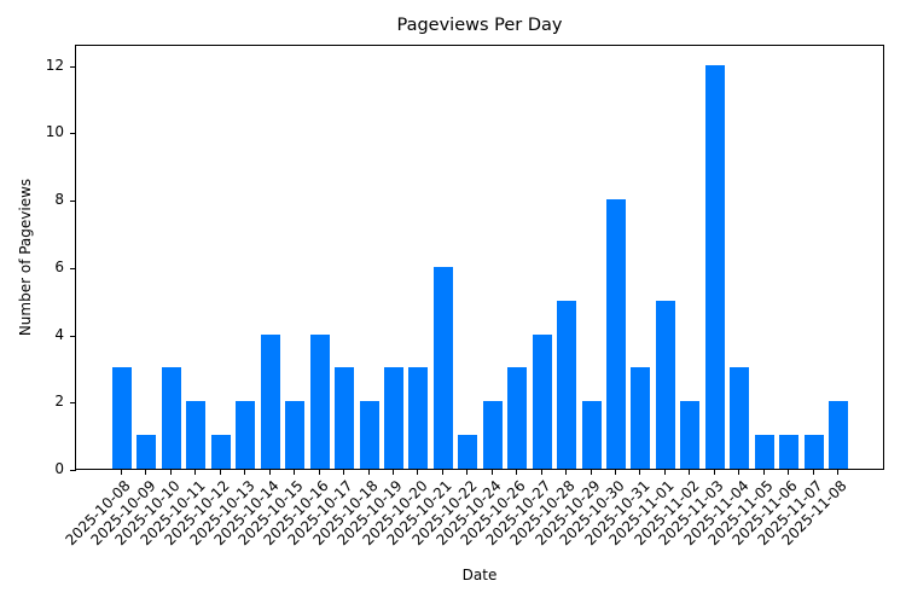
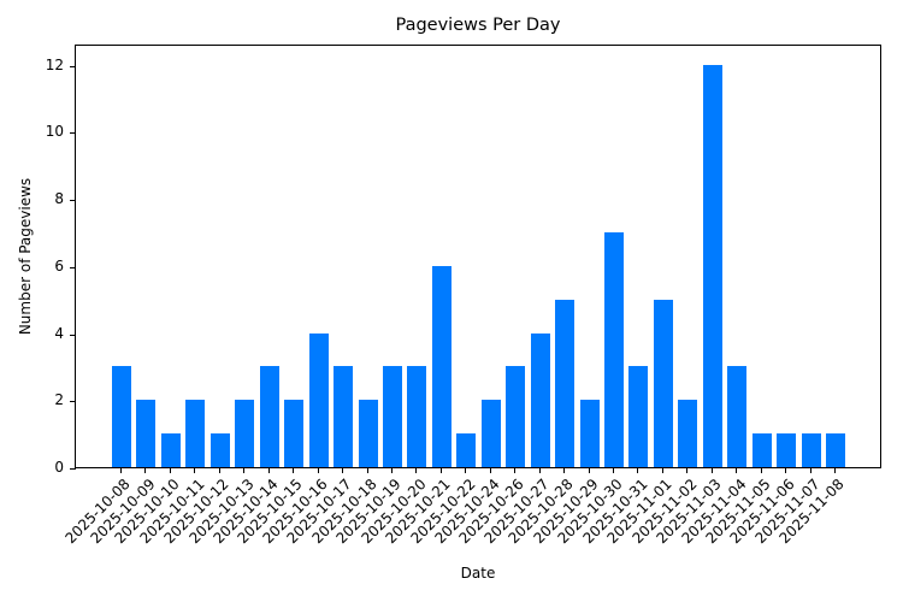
2025-10-09: 1 -> 2
2025-10-10: 3 -> 1
2025-10-14: 4 -> 3
2025-10-30: 8 -> 7
2025-11-08: 2 -> 1
